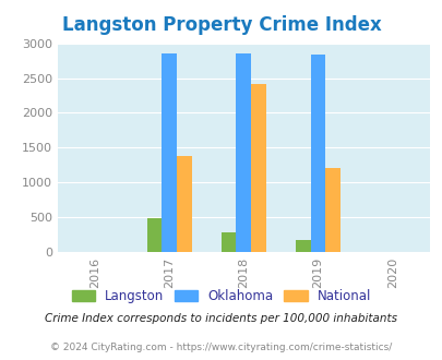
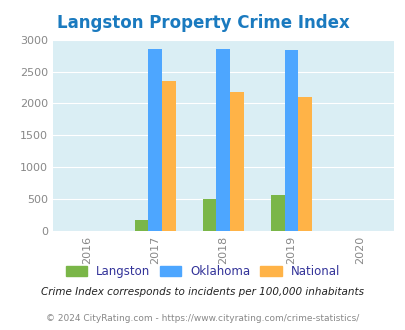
Langston/2017: 480 -> 180
National/2017: 1380 -> 2350
Langston/2018: 280 -> 500
National/2018: 2420 -> 2180
Langston/2019: 180 -> 560
National/2019: 1200 -> 2100
